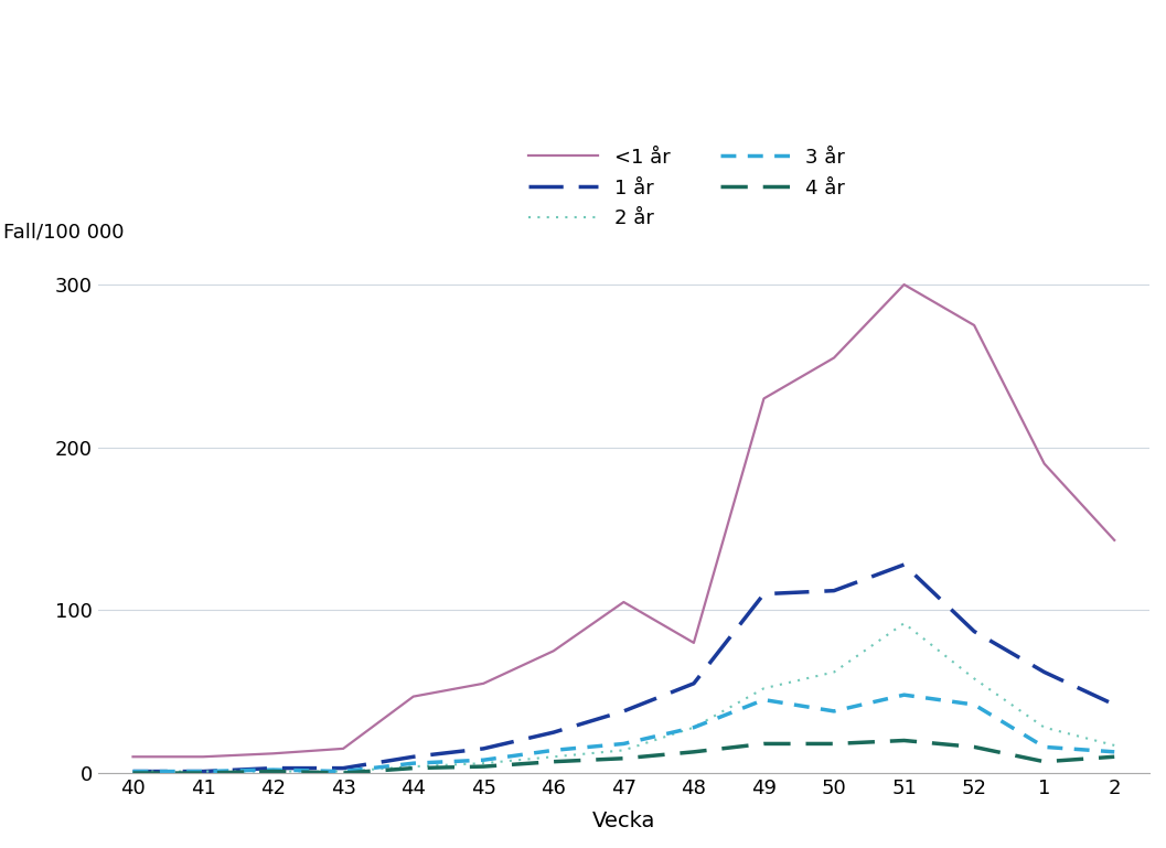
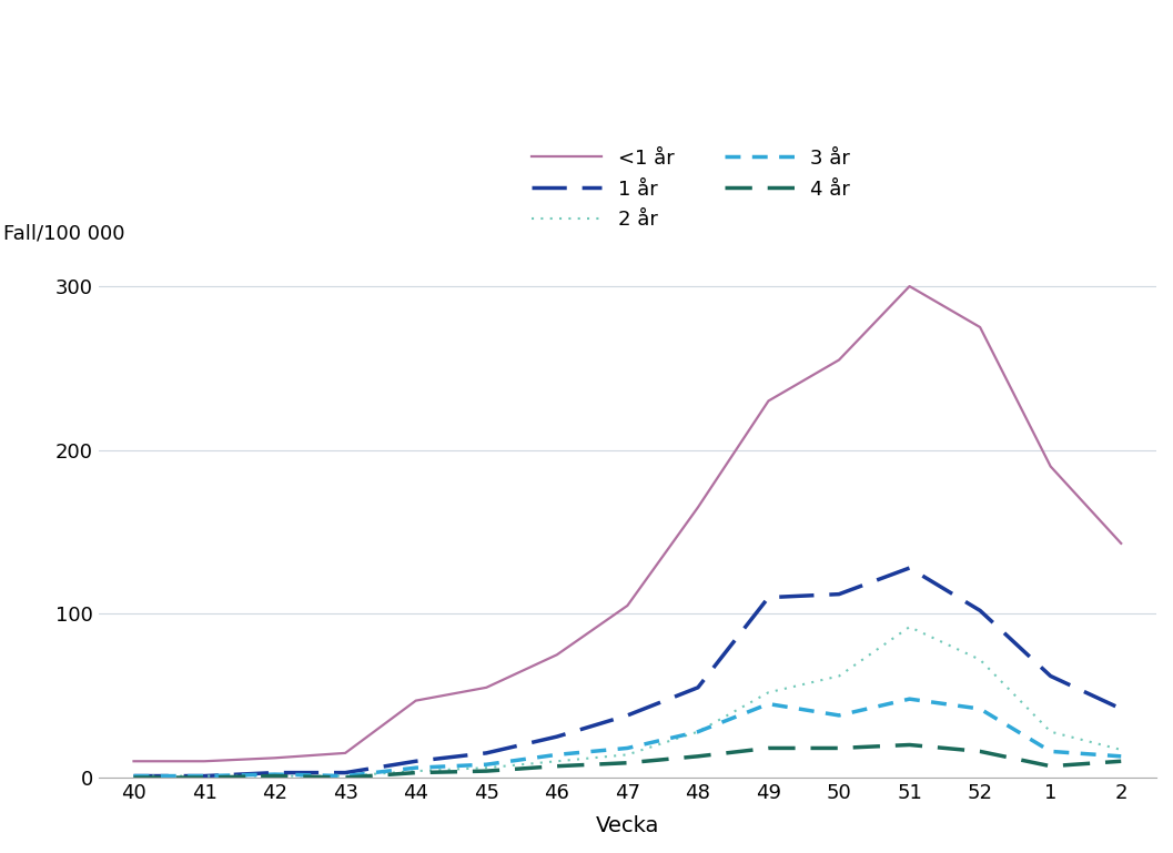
<1 år/48: 80 -> 165
1 år/52: 87 -> 102
2 år/52: 58 -> 72
